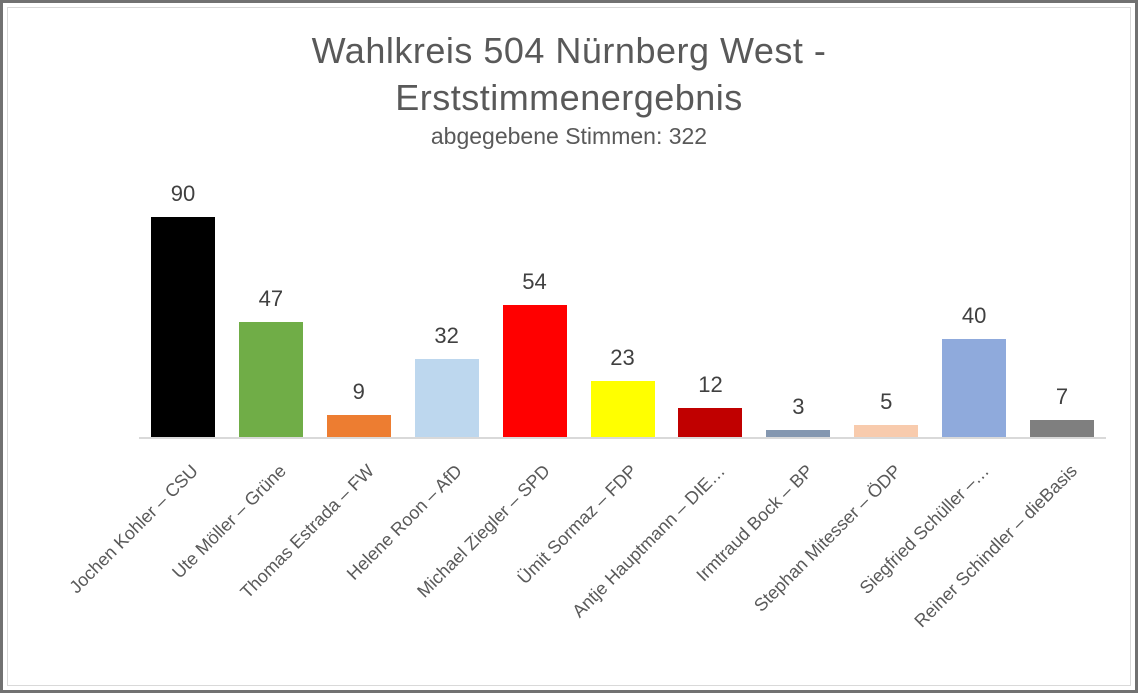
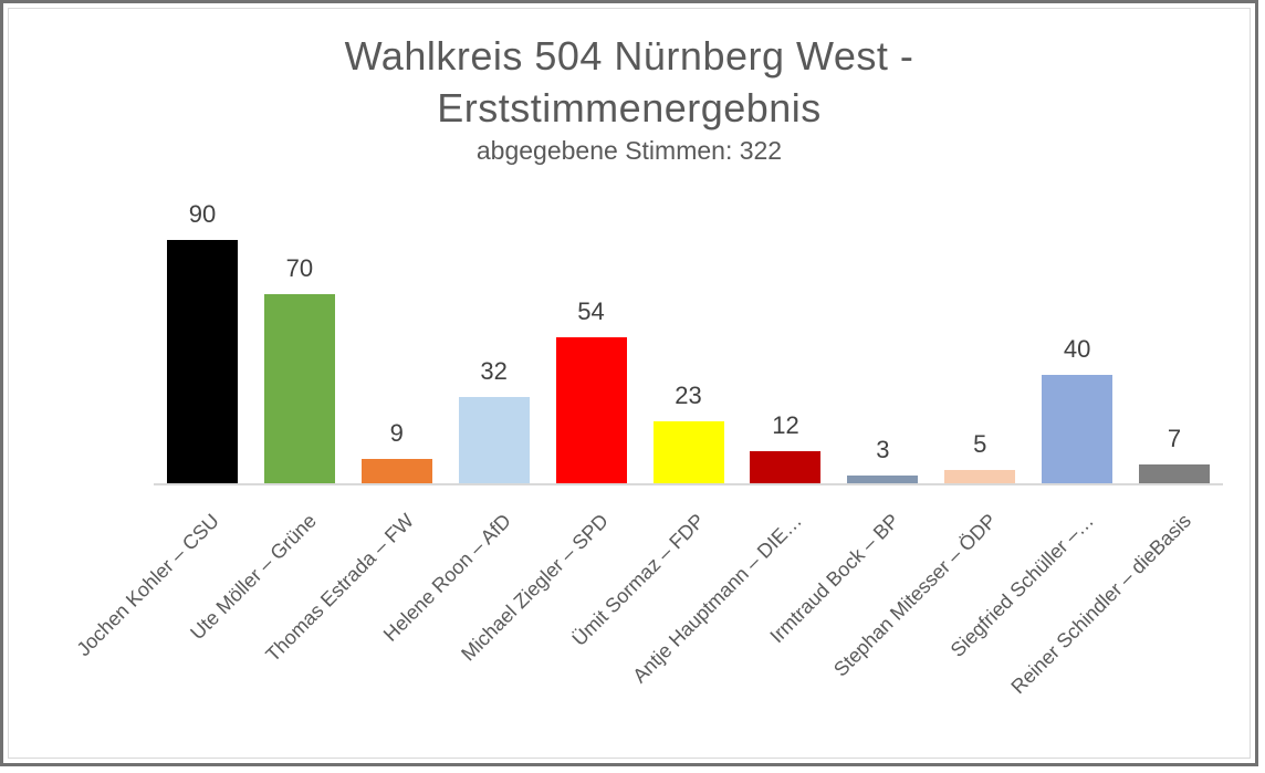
Ute Möller – Grüne: 47 -> 70
